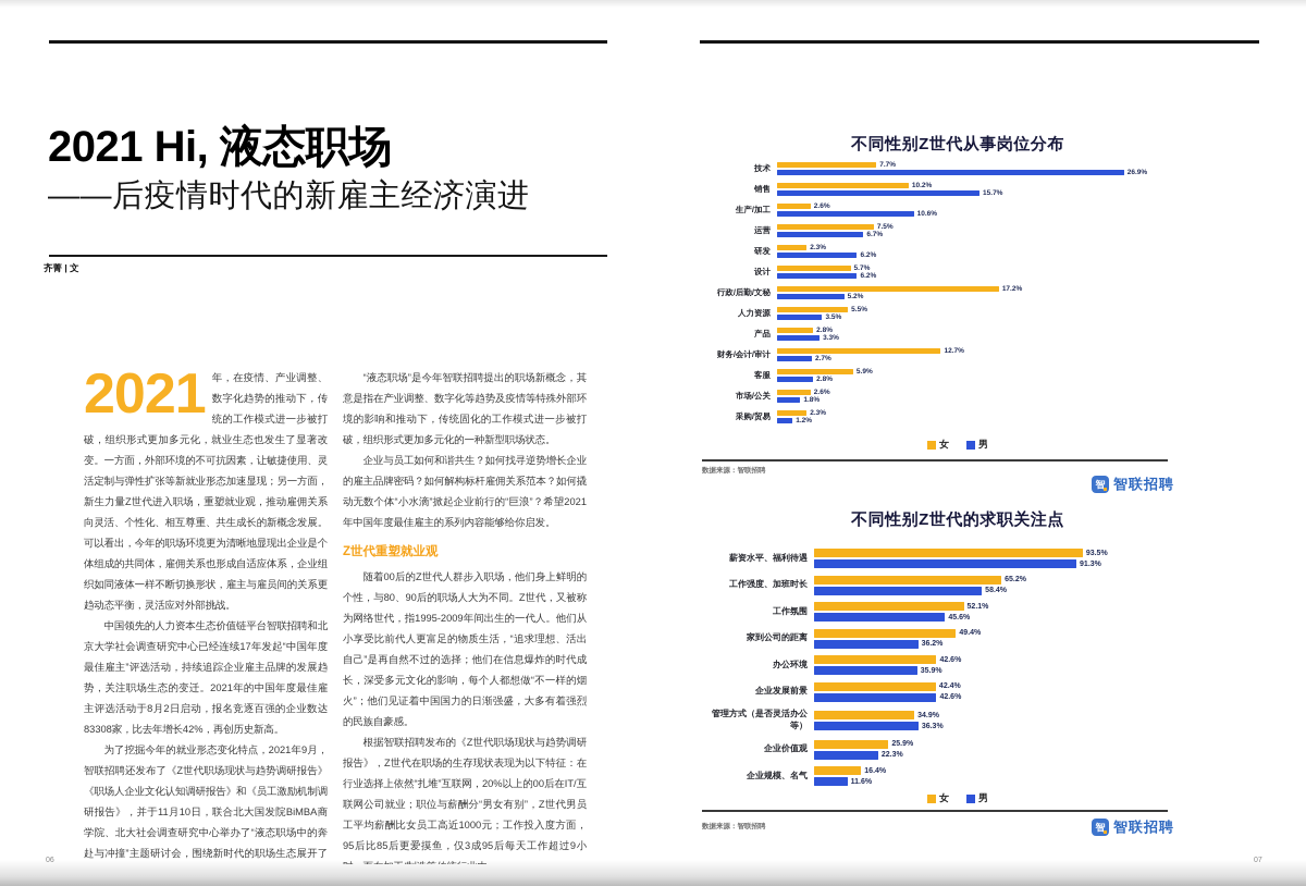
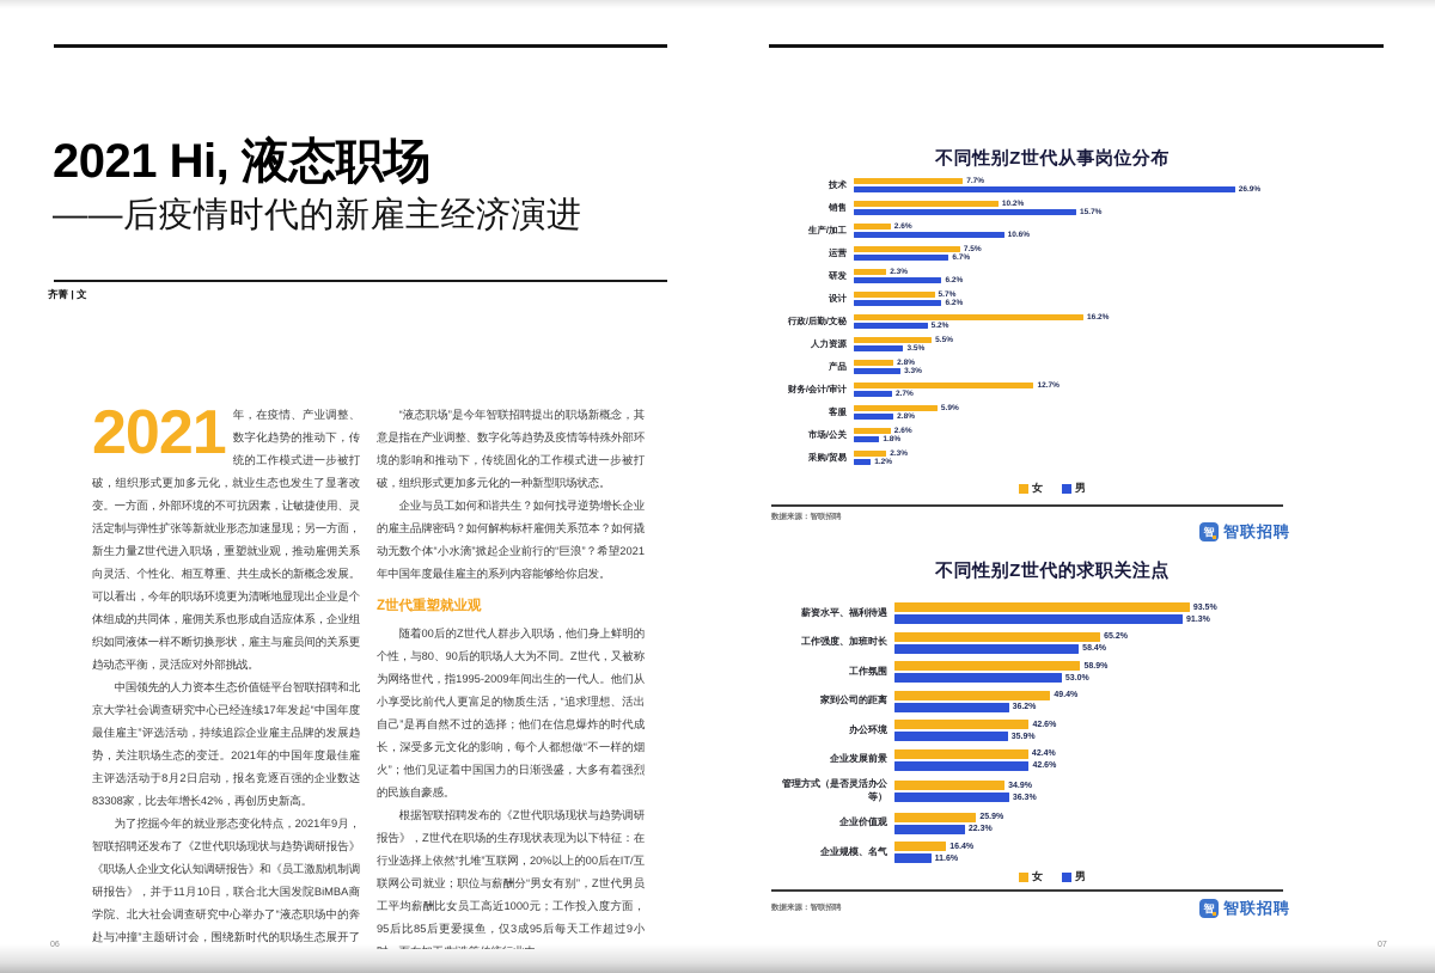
不同性别Z世代从事岗位分布/女/行政/后勤/文秘: 17.2% -> 16.2%
不同性别Z世代的求职关注点/女/工作氛围: 52.1% -> 58.9%
不同性别Z世代的求职关注点/男/工作氛围: 45.6% -> 53.0%
